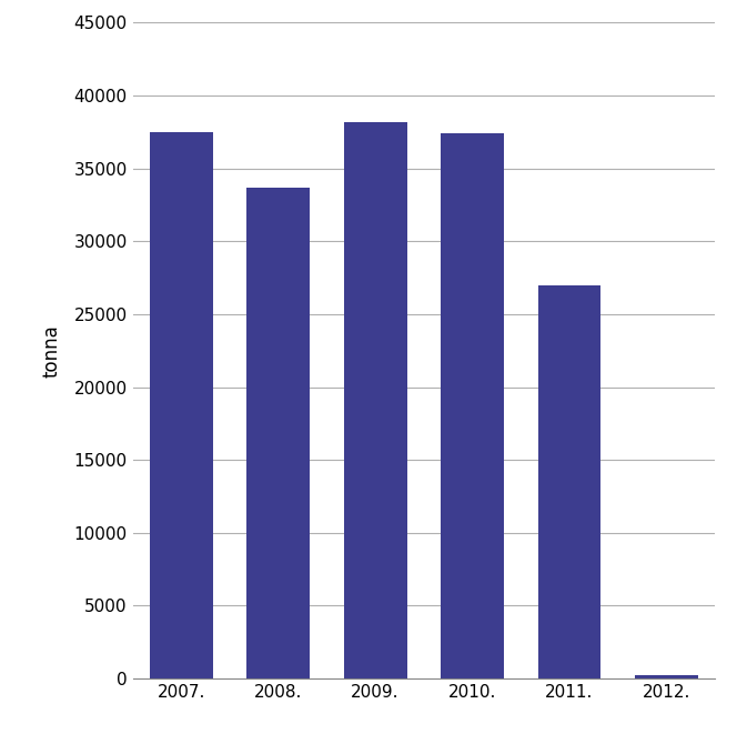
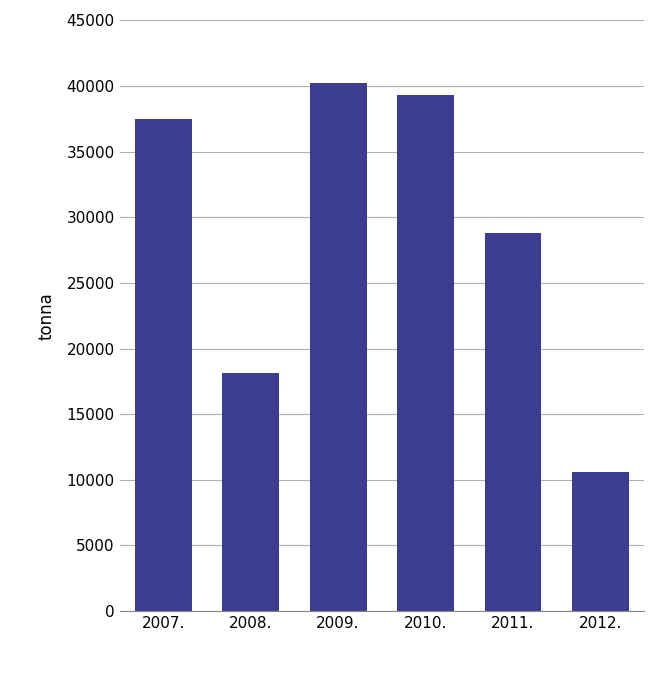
2008.: 33700 -> 18100
2009.: 38200 -> 40200
2010.: 37400 -> 39300
2011.: 27000 -> 28800
2012.: 200 -> 10600
